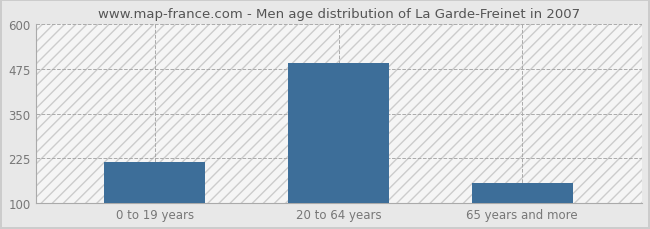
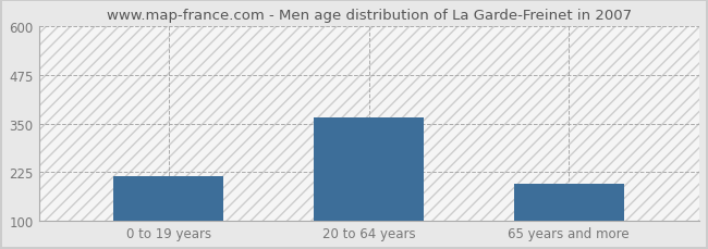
20 to 64 years: 492 -> 365
65 years and more: 155 -> 195
